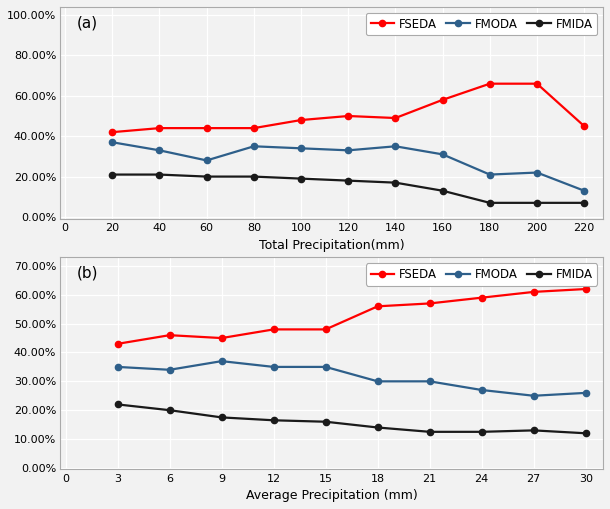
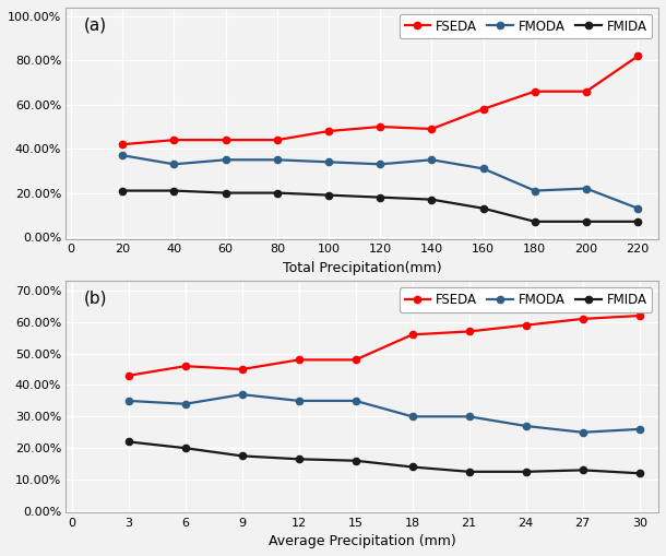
FMODA/60: 28% -> 35%
FSEDA/220: 45% -> 82%
